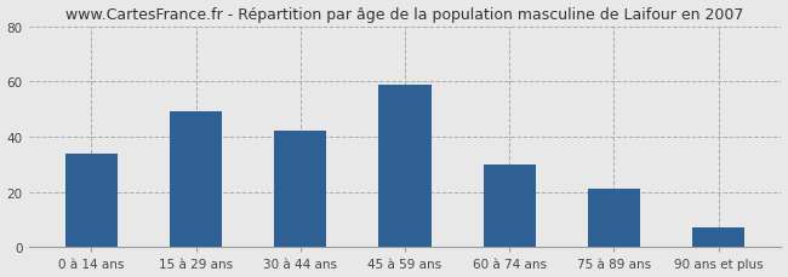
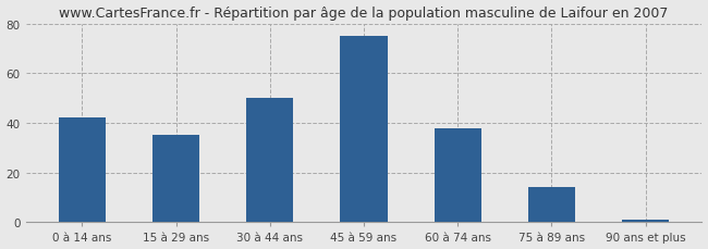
0 à 14 ans: 34 -> 42
15 à 29 ans: 49 -> 35
30 à 44 ans: 42 -> 50
45 à 59 ans: 59 -> 75
60 à 74 ans: 30 -> 38
75 à 89 ans: 21 -> 14
90 ans et plus: 7 -> 1
